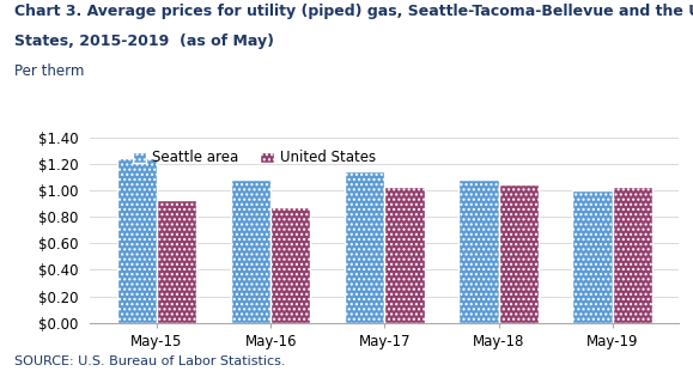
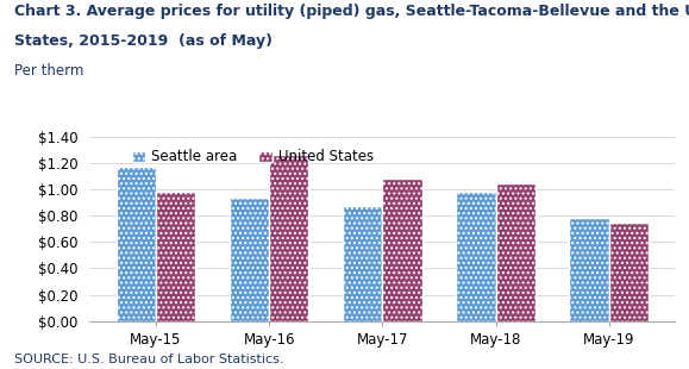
Seattle area/May-15: $1.25 -> $1.17
United States/May-15: $0.93 -> $0.98
Seattle area/May-16: $1.08 -> $0.94
United States/May-16: $0.87 -> $1.26
Seattle area/May-17: $1.14 -> $0.87
United States/May-17: $1.03 -> $1.08
Seattle area/May-18: $1.08 -> $0.98
Seattle area/May-19: $1.00 -> $0.78
United States/May-19: $1.03 -> $0.75
